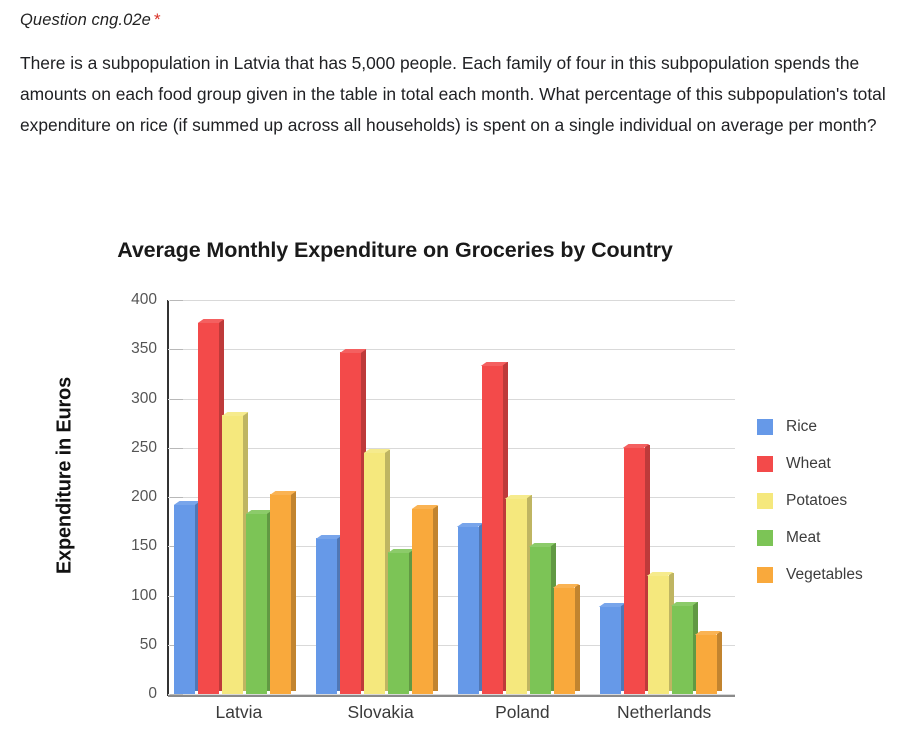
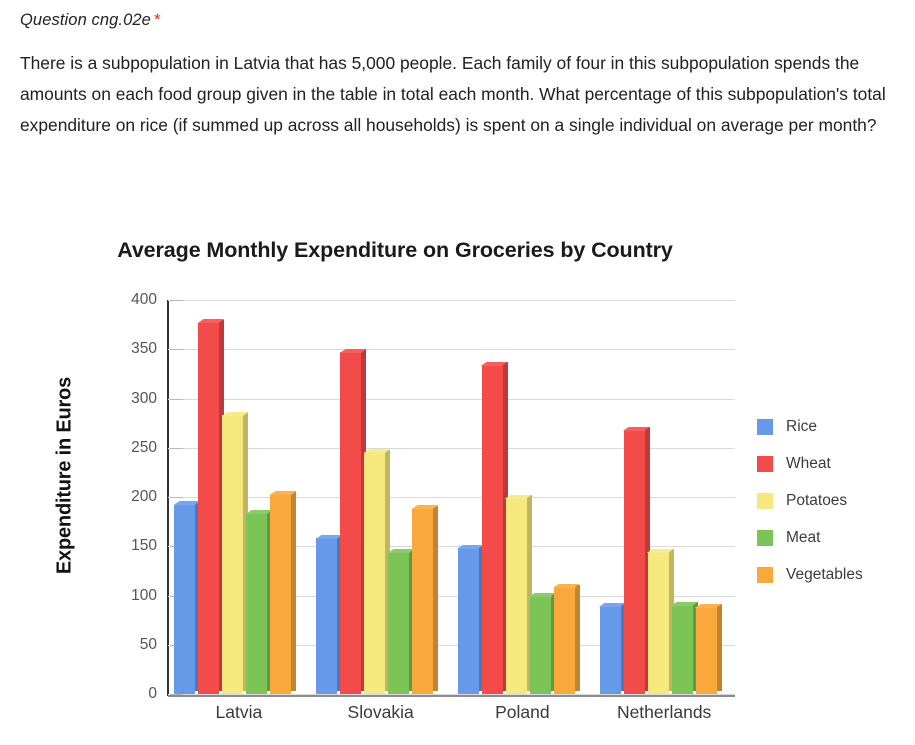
Rice/Poland: 170 -> 150
Meat/Poland: 150 -> 100
Wheat/Netherlands: 250 -> 270
Potatoes/Netherlands: 120 -> 140
Vegetables/Netherlands: 60 -> 90
